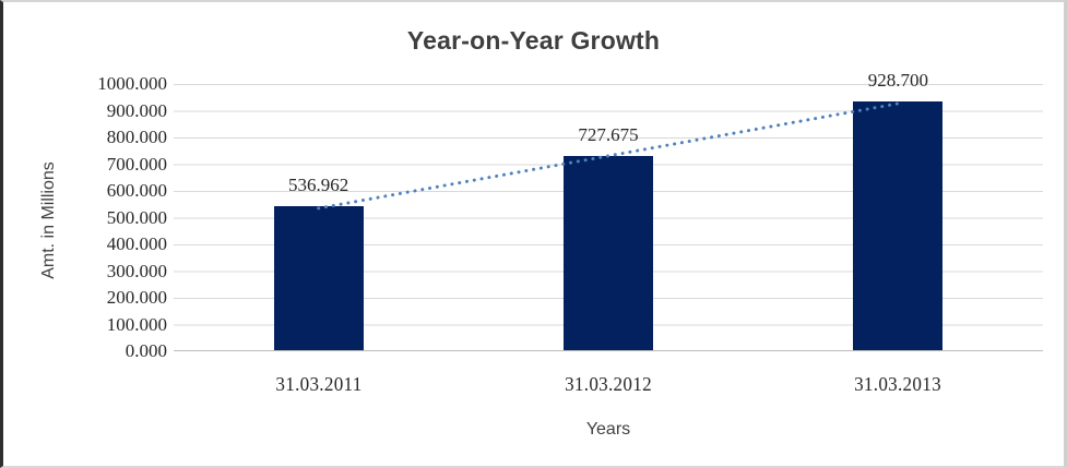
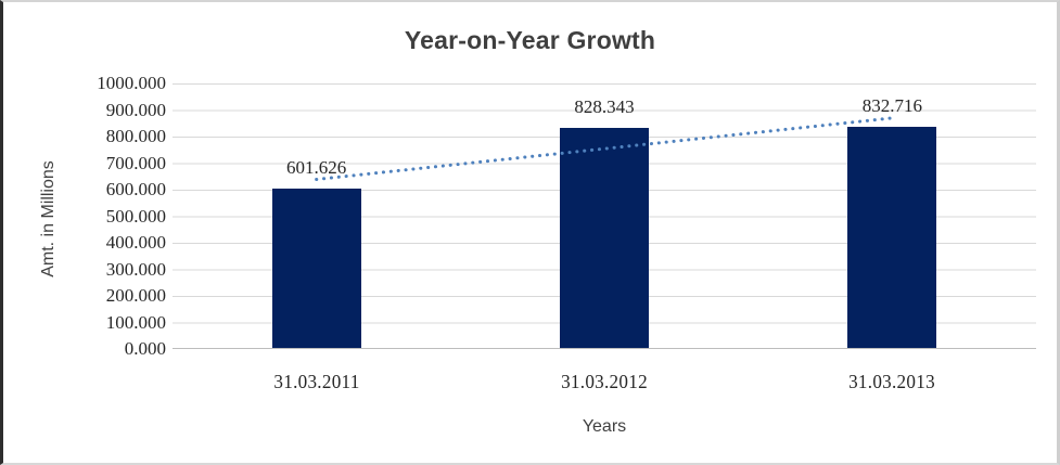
31.03.2011: 536.962 -> 601.626
31.03.2012: 727.675 -> 828.343
31.03.2013: 928.700 -> 832.716
